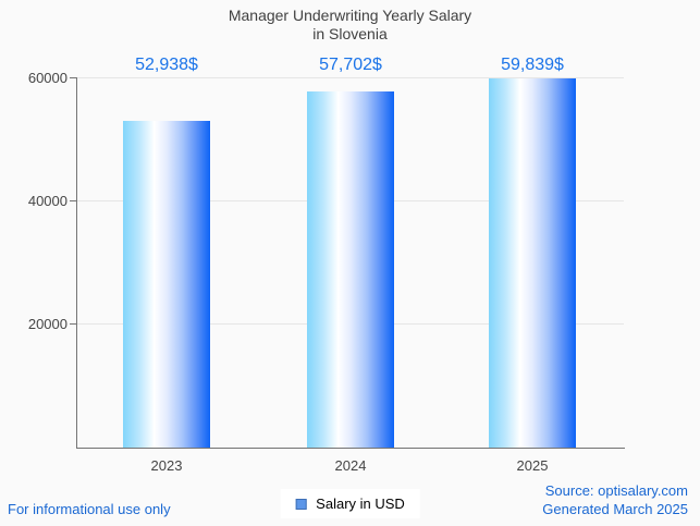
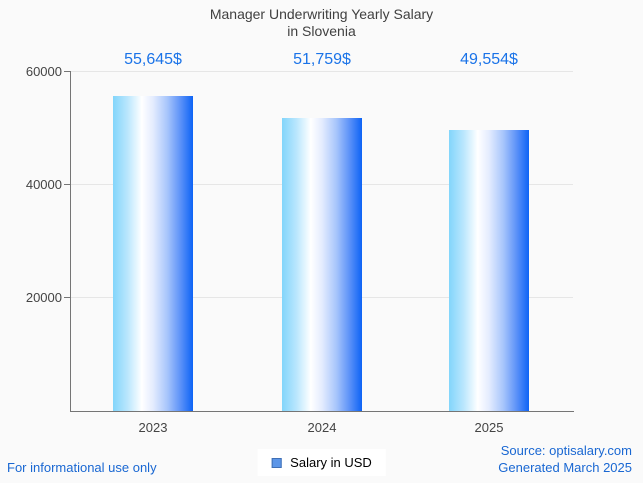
2023: 52,938 -> 55,645
2024: 57,702 -> 51,759
2025: 59,839 -> 49,554
